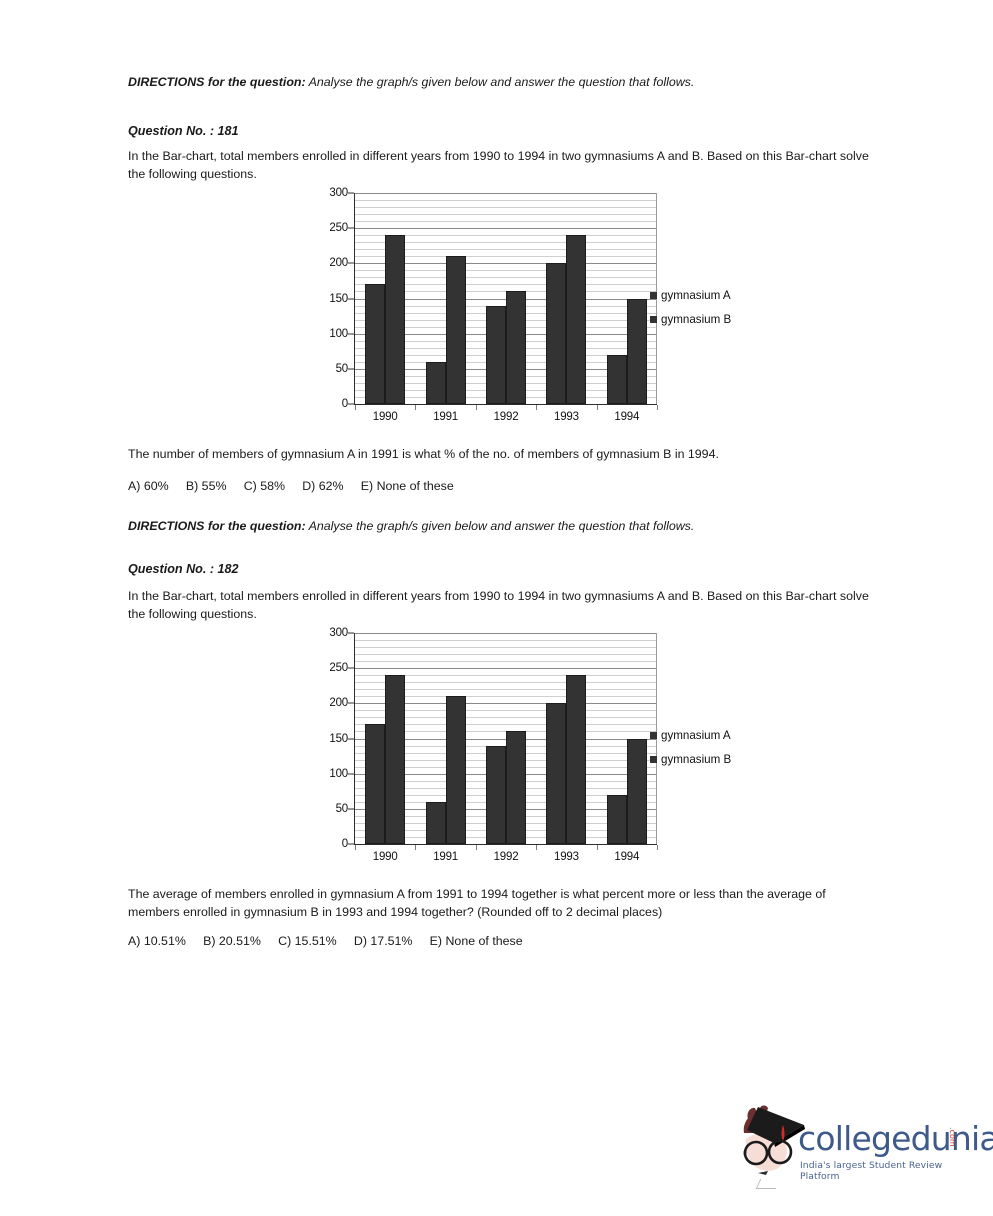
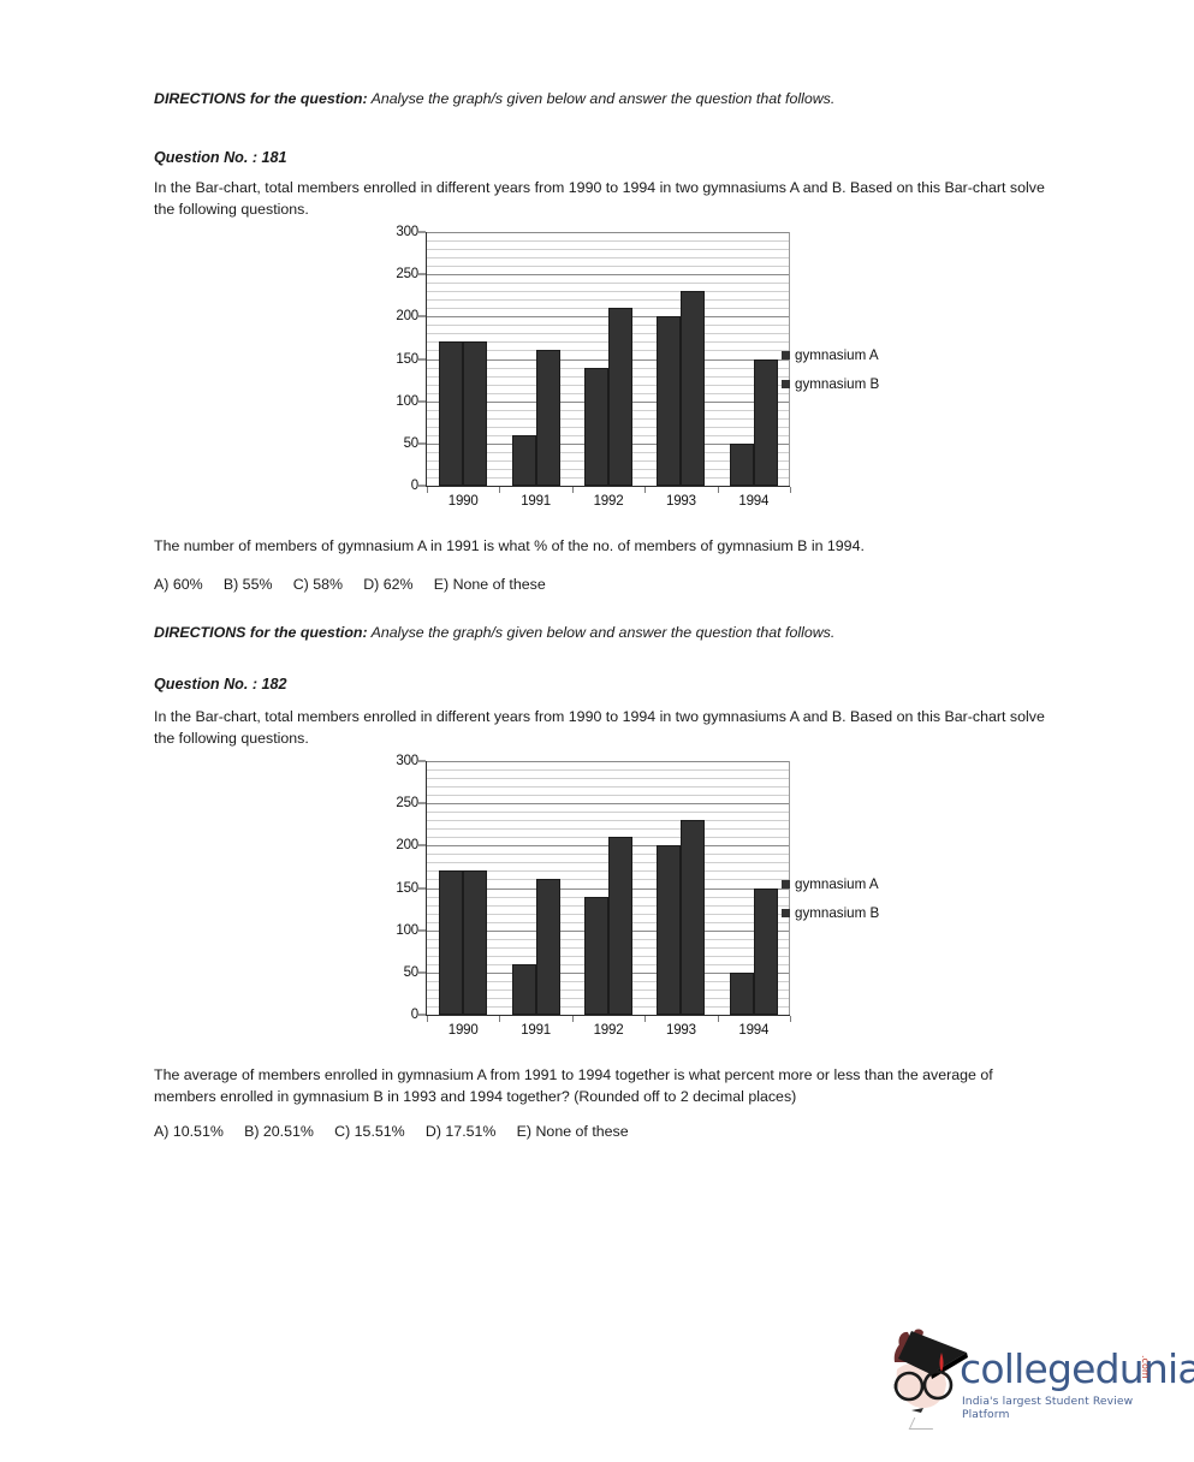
gymnasium B/1990: 240 -> 170
gymnasium B/1991: 210 -> 160
gymnasium B/1992: 160 -> 210
gymnasium B/1993: 240 -> 230
gymnasium A/1994: 70 -> 50
